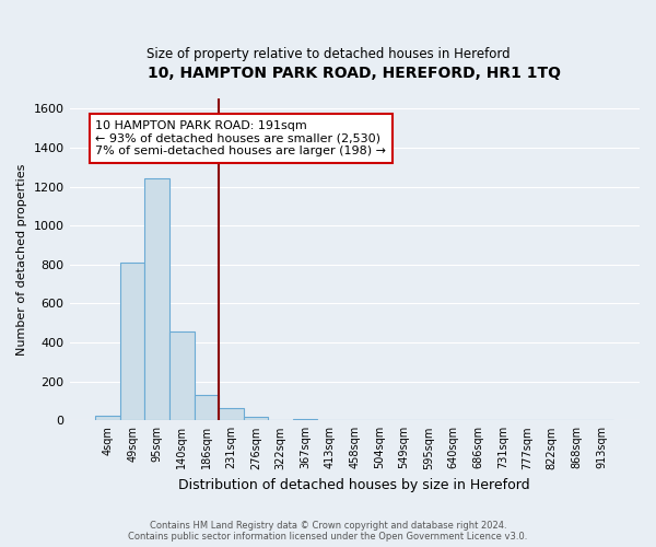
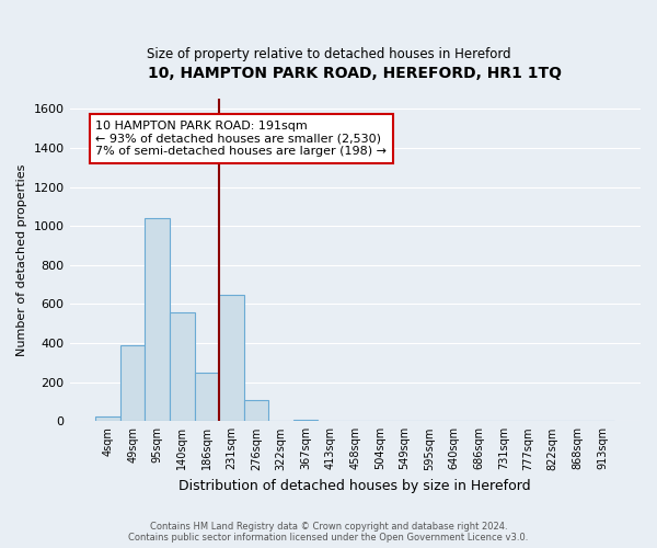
49sqm: 810 -> 390
95sqm: 1240 -> 1040
140sqm: 460 -> 560
186sqm: 130 -> 250
231sqm: 60 -> 650
276sqm: 20 -> 110
